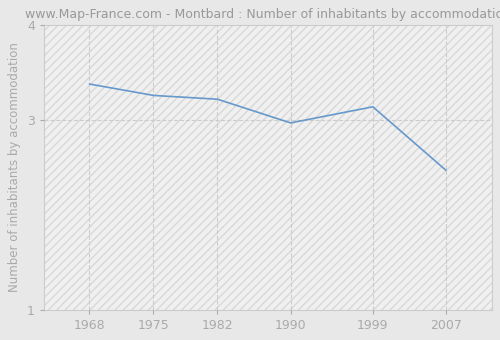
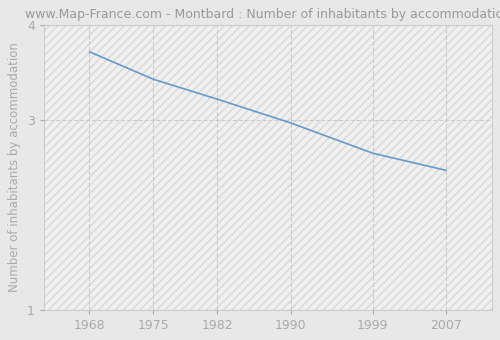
1968: 3.38 -> 3.72
1975: 3.26 -> 3.43
1999: 3.14 -> 2.65
